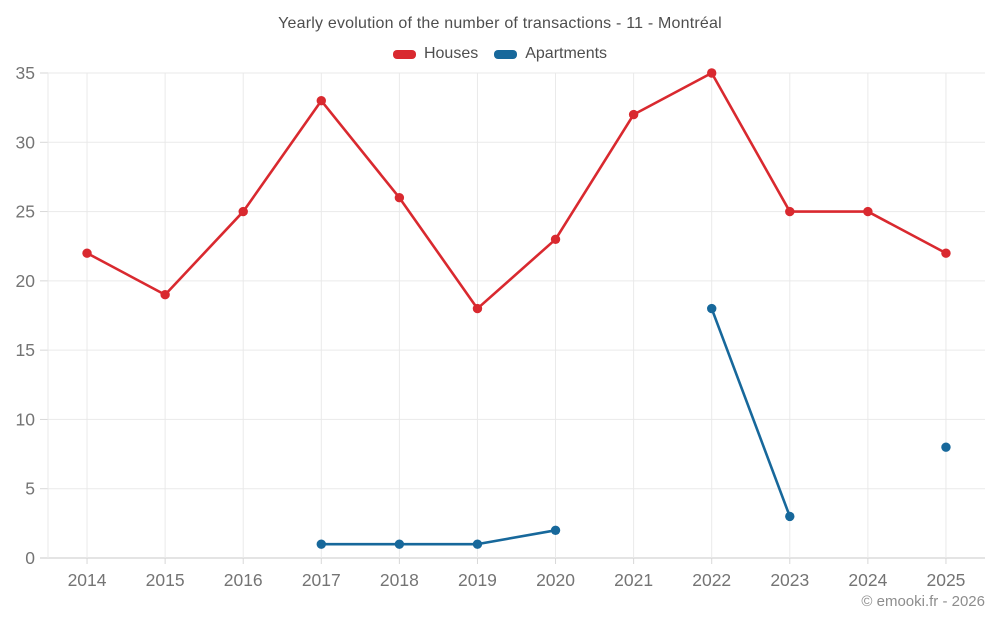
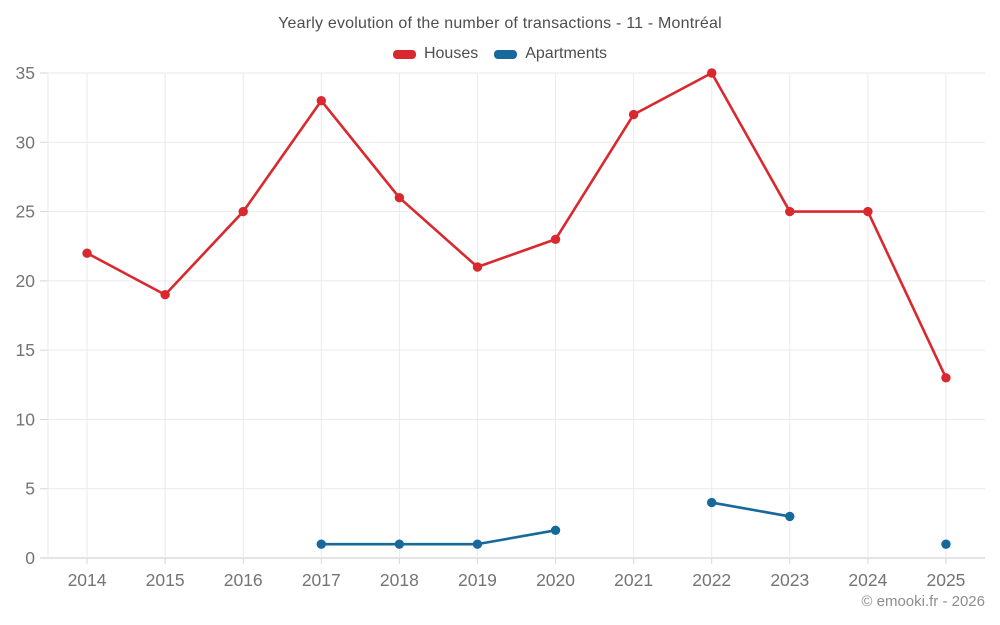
Houses/2019: 18 -> 21
Apartments/2022: 18 -> 4
Houses/2025: 22 -> 13
Apartments/2025: 8 -> 1
